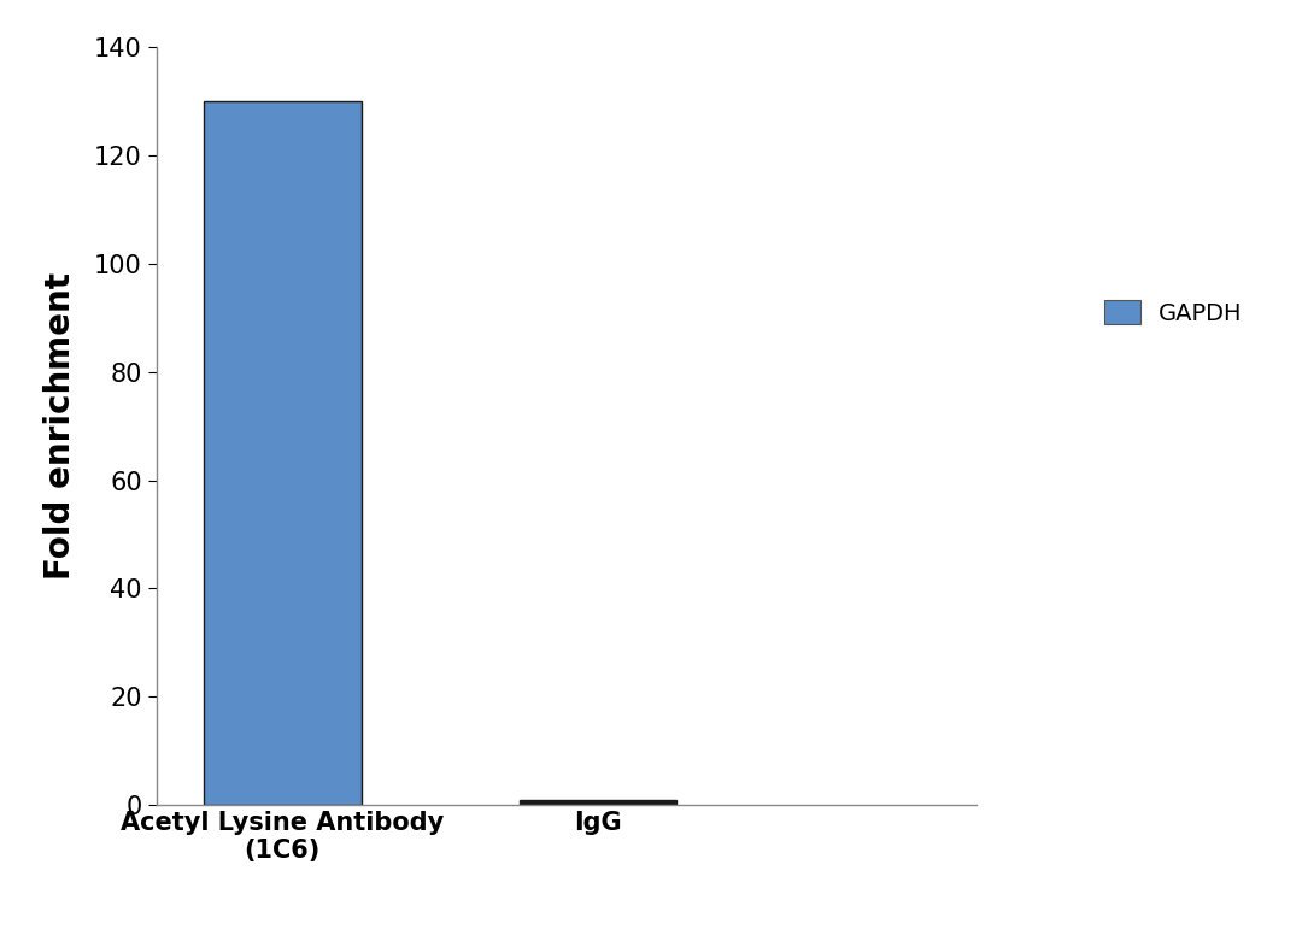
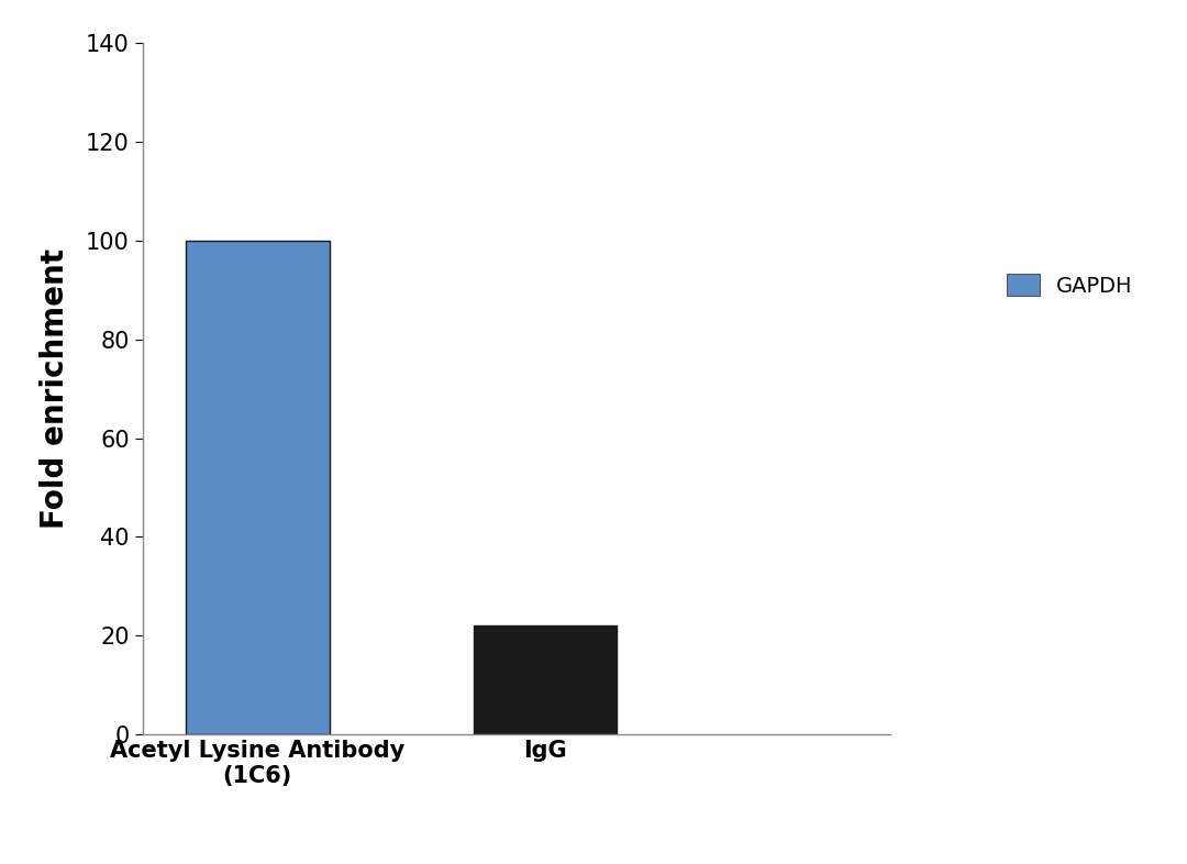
Acetyl Lysine Antibody (1C6): 130 -> 100
IgG: 1 -> 22
